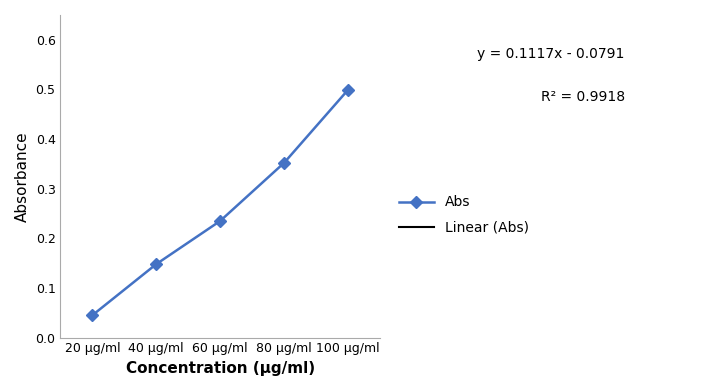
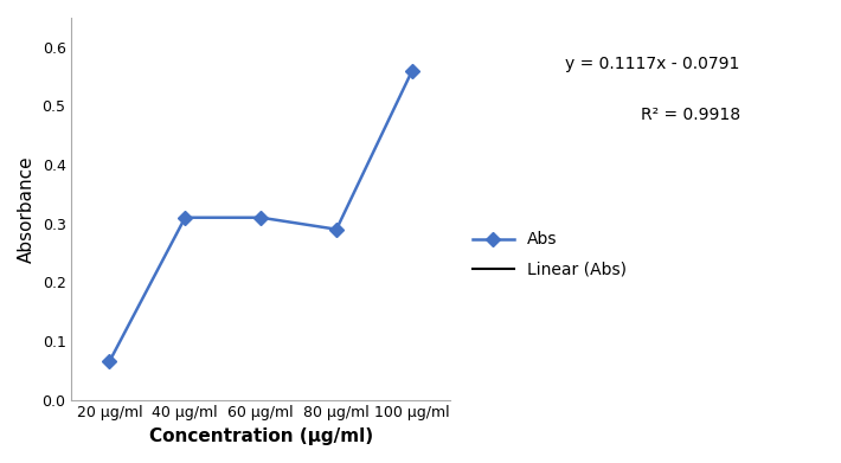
Abs/20 μg/ml: 0.045 -> 0.065
Abs/40 μg/ml: 0.148 -> 0.310
Abs/60 μg/ml: 0.235 -> 0.310
Abs/80 μg/ml: 0.352 -> 0.290
Abs/100 μg/ml: 0.499 -> 0.560
